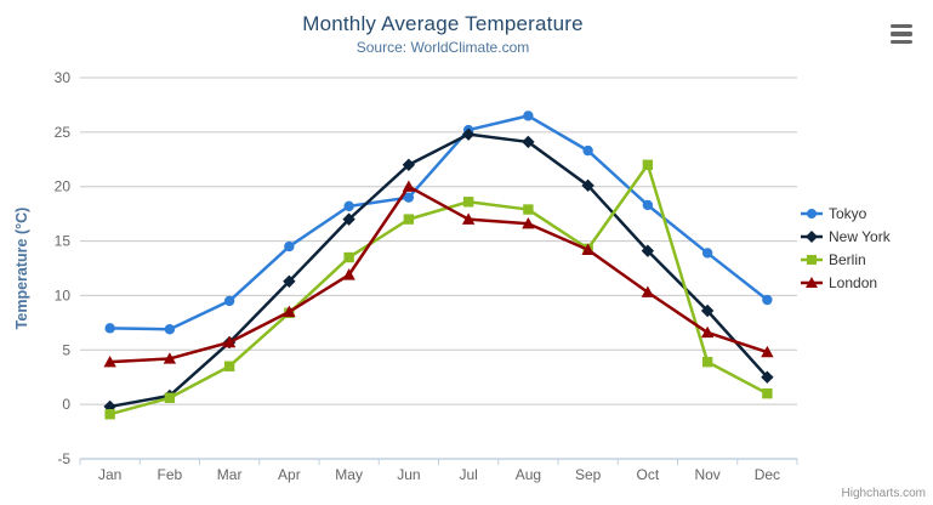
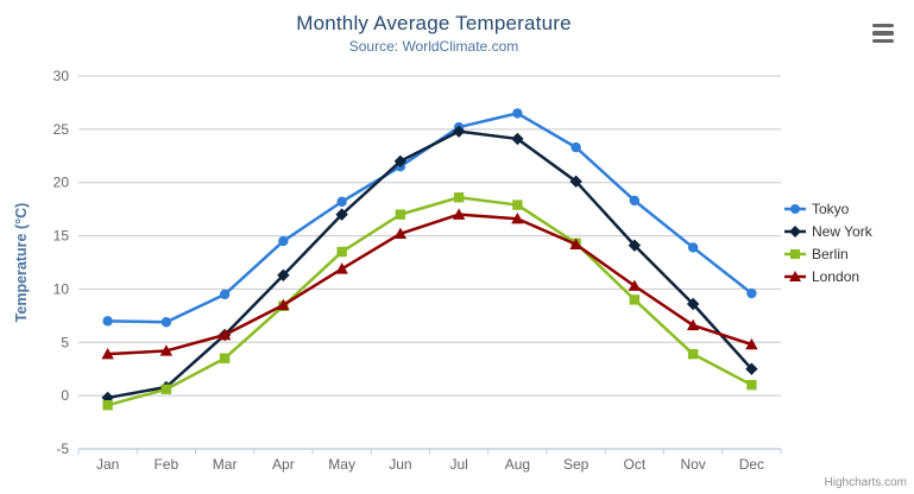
Tokyo/Jun: 19 -> 22
London/Jun: 20 -> 15
Berlin/Oct: 22 -> 9
